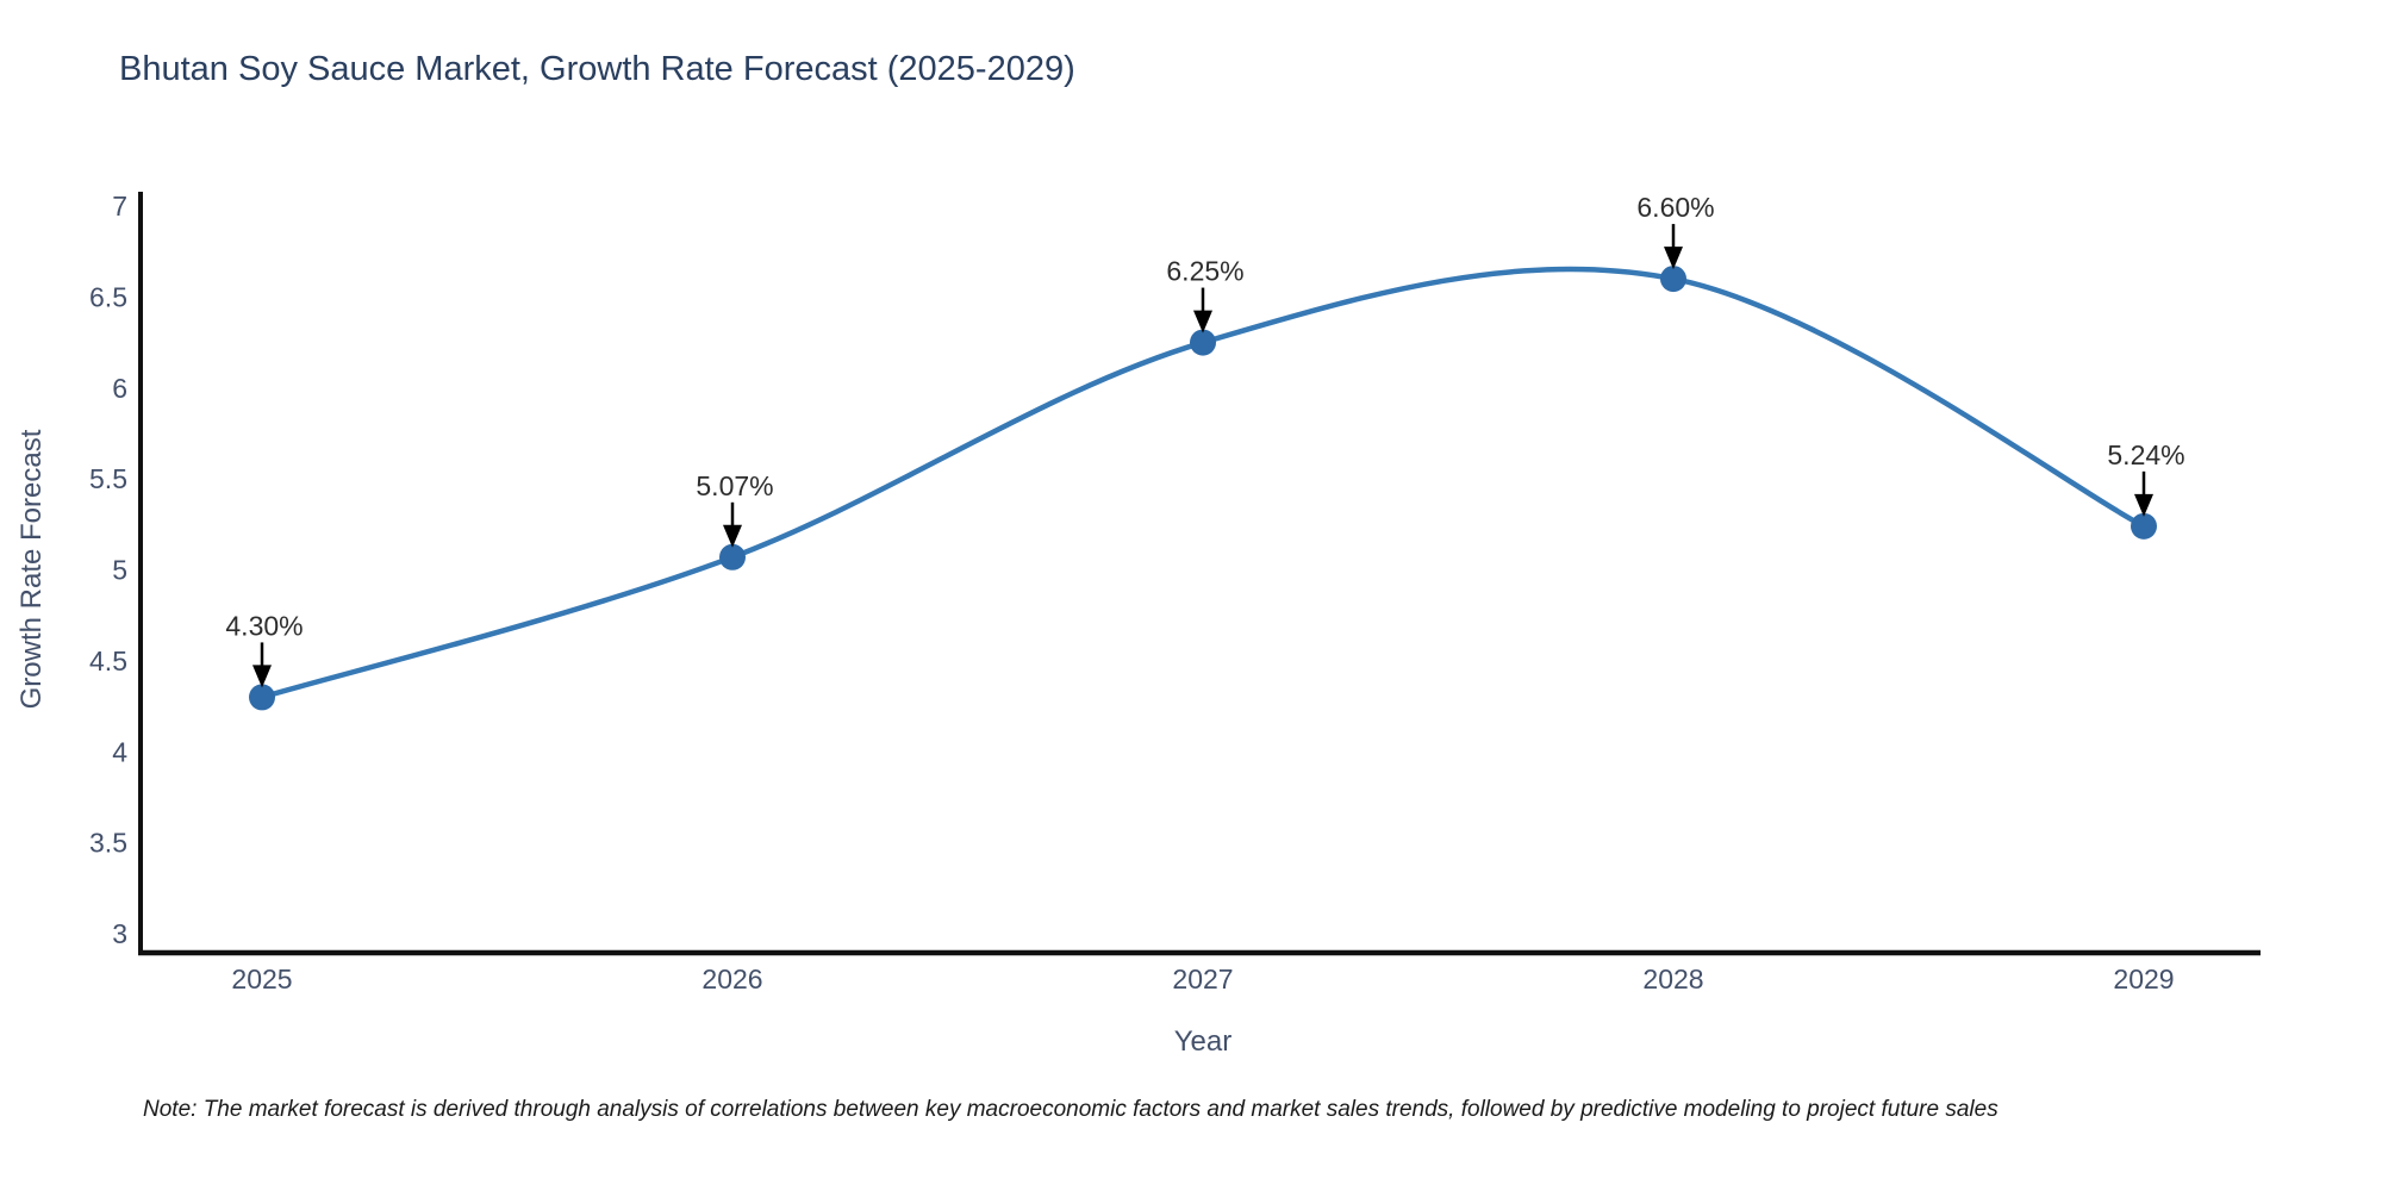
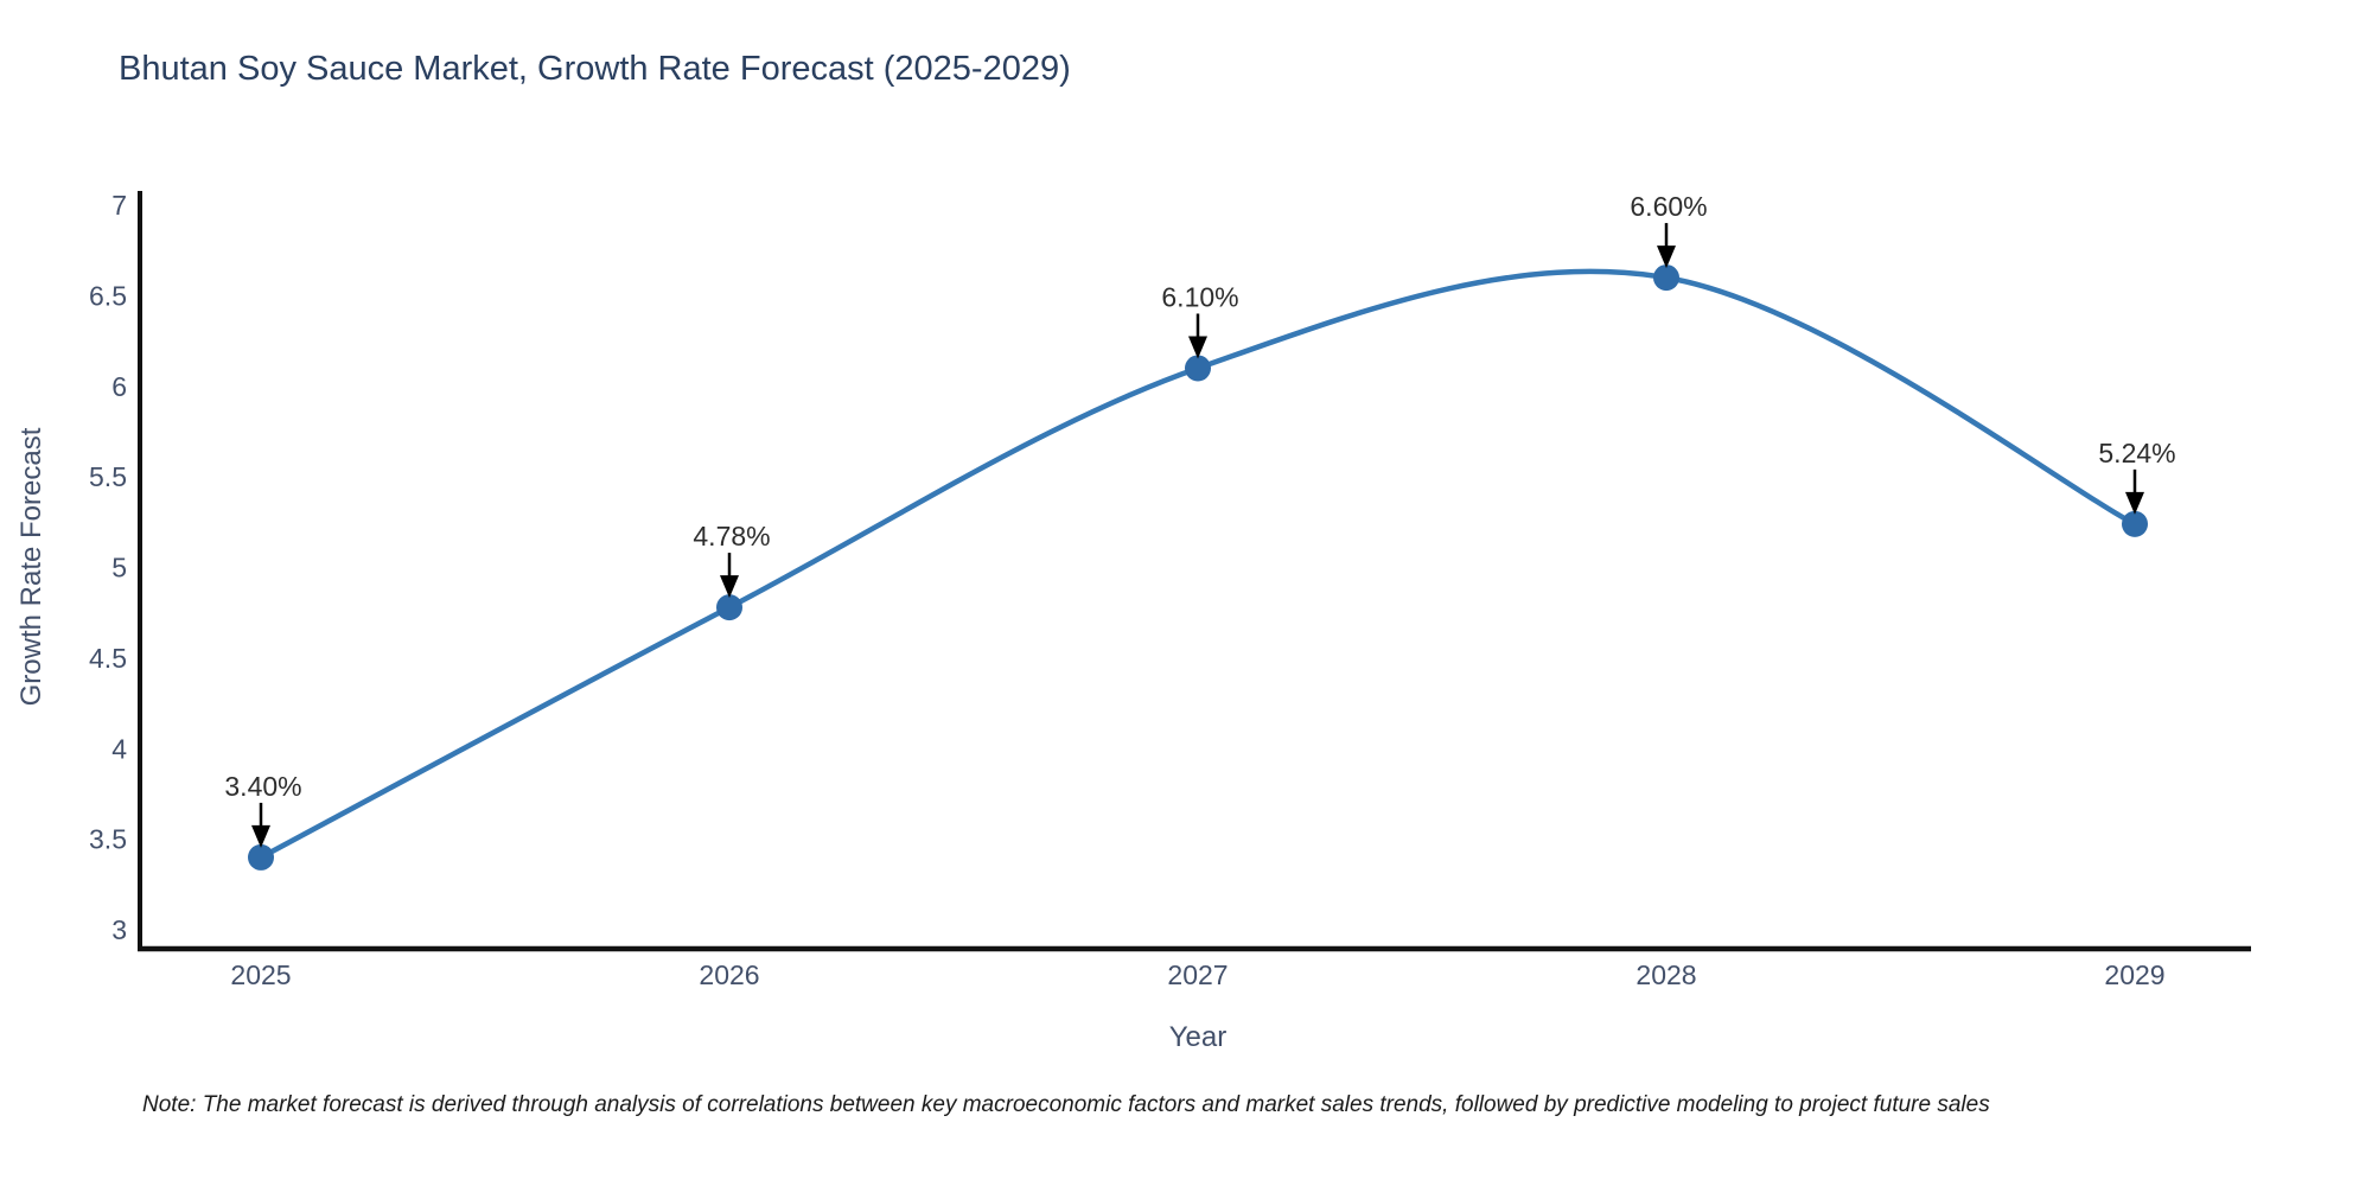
2025: 4.30% -> 3.40%
2026: 5.07% -> 4.78%
2027: 6.25% -> 6.10%
